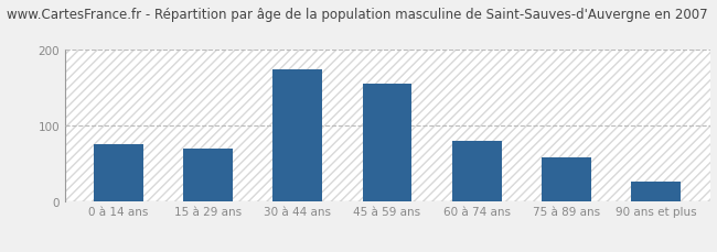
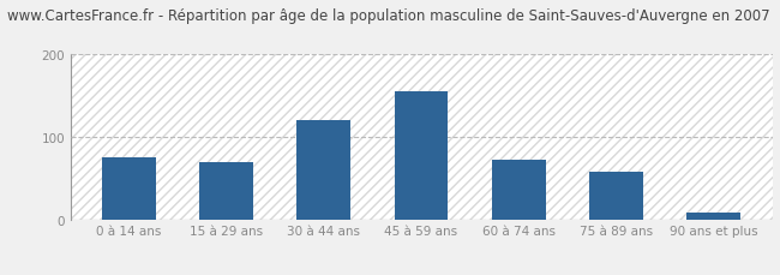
30 à 44 ans: 174 -> 120
60 à 74 ans: 80 -> 72
90 ans et plus: 26 -> 8
